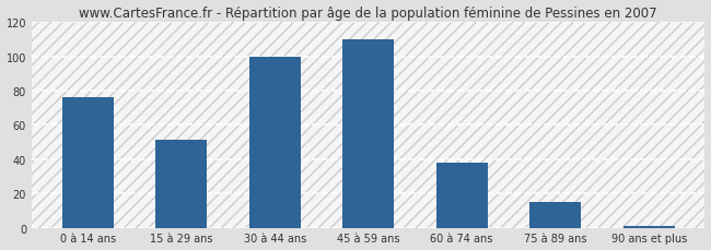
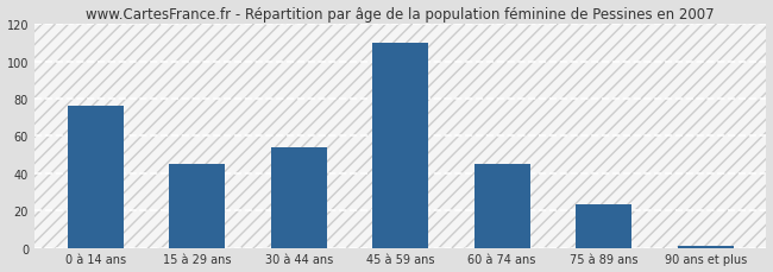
15 à 29 ans: 51 -> 45
30 à 44 ans: 100 -> 54
60 à 74 ans: 38 -> 45
75 à 89 ans: 15 -> 23
